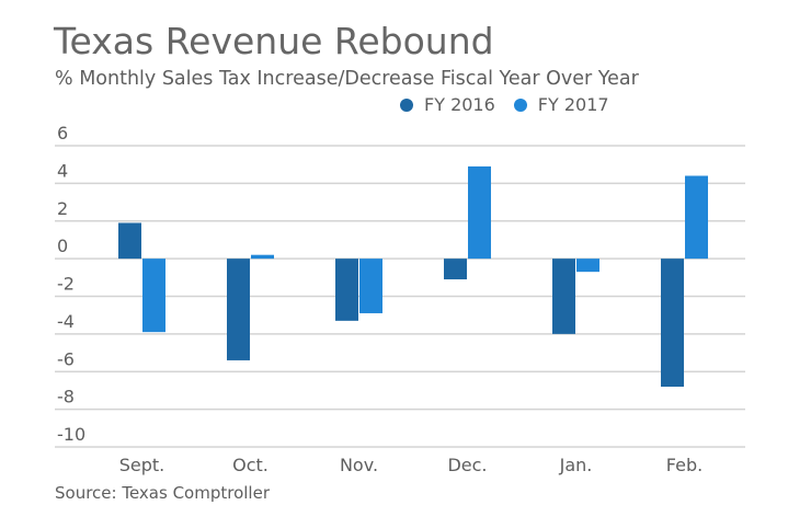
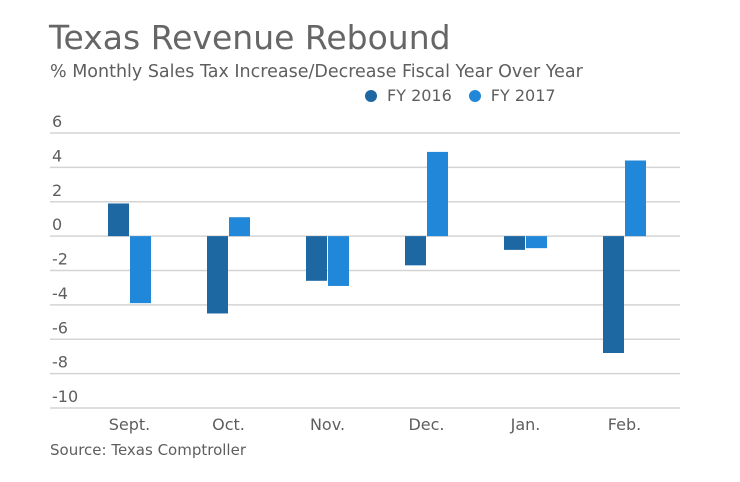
FY 2016/Oct.: -5.4 -> -4.5
FY 2017/Oct.: 0.2 -> 1.1
FY 2016/Nov.: -3.3 -> -2.6
FY 2016/Dec.: -1.1 -> -1.7
FY 2016/Jan.: -4.0 -> -0.8
